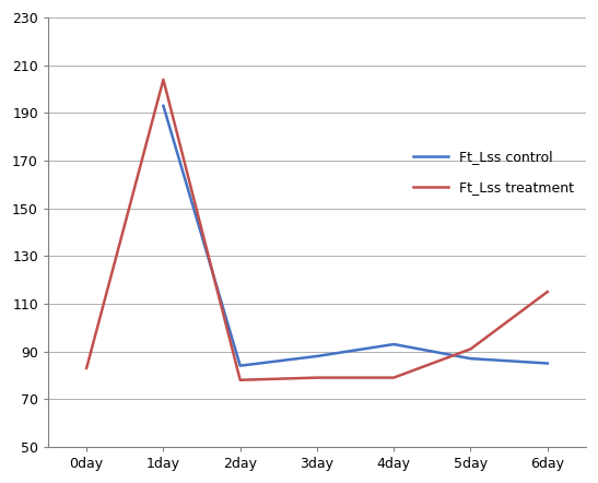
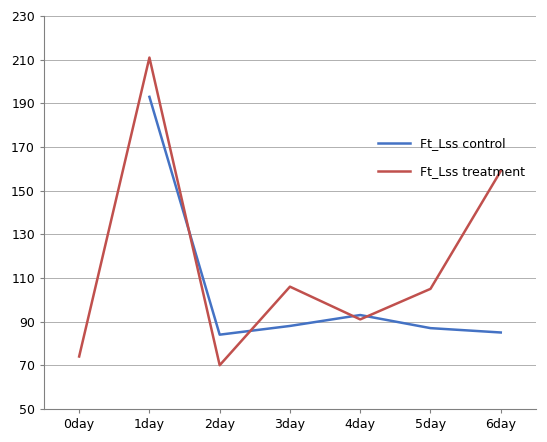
Ft_Lss treatment/0day: 83 -> 74
Ft_Lss treatment/1day: 204 -> 211
Ft_Lss treatment/2day: 78 -> 70
Ft_Lss treatment/3day: 79 -> 106
Ft_Lss treatment/4day: 79 -> 91
Ft_Lss treatment/5day: 91 -> 105
Ft_Lss treatment/6day: 115 -> 159
